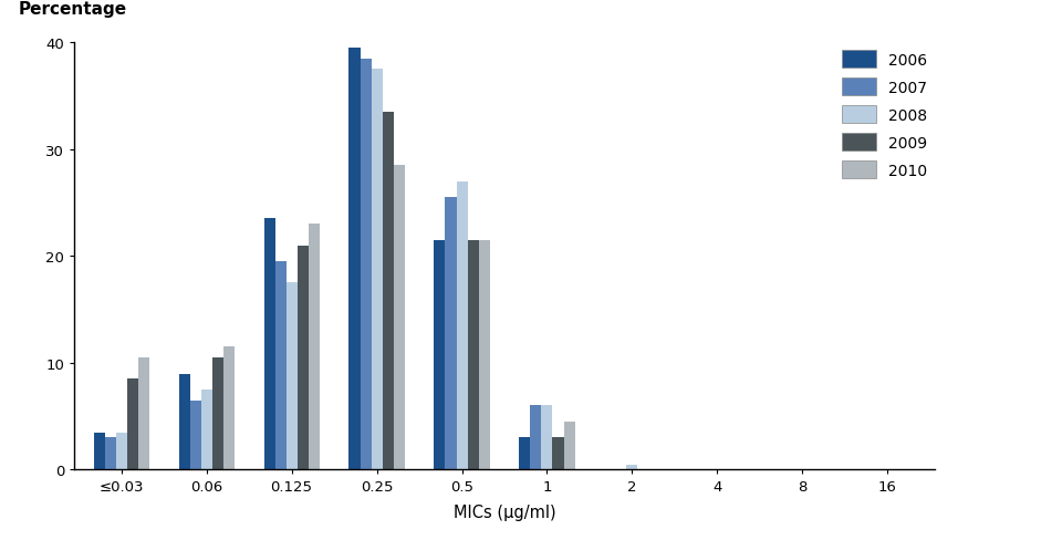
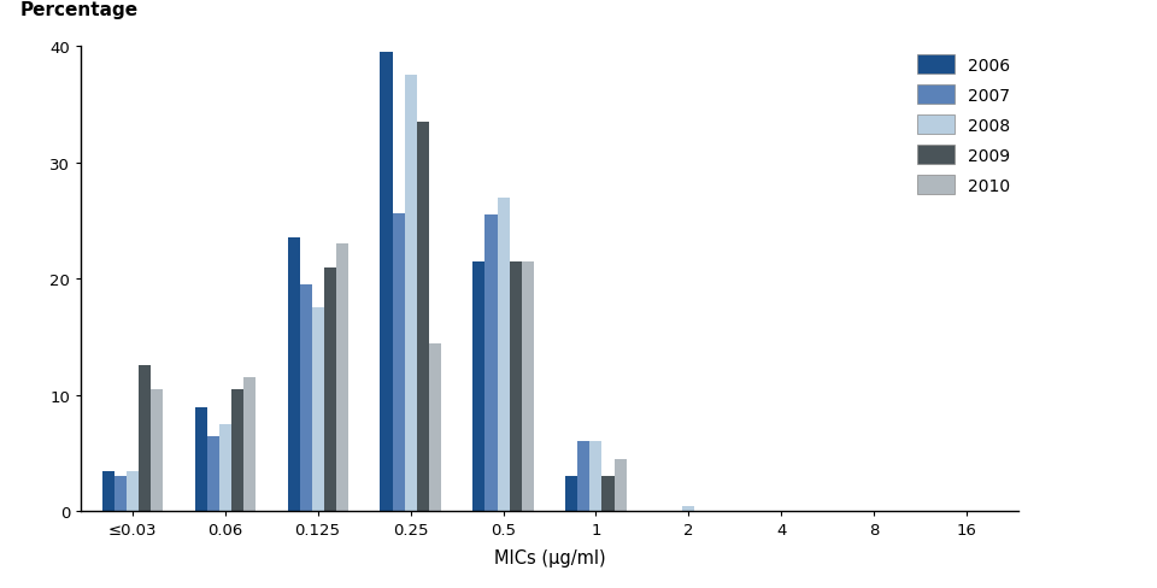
2009/≤0.03: 8.5 -> 12.6
2007/0.25: 38.5 -> 25.6
2010/0.25: 28.5 -> 14.4
